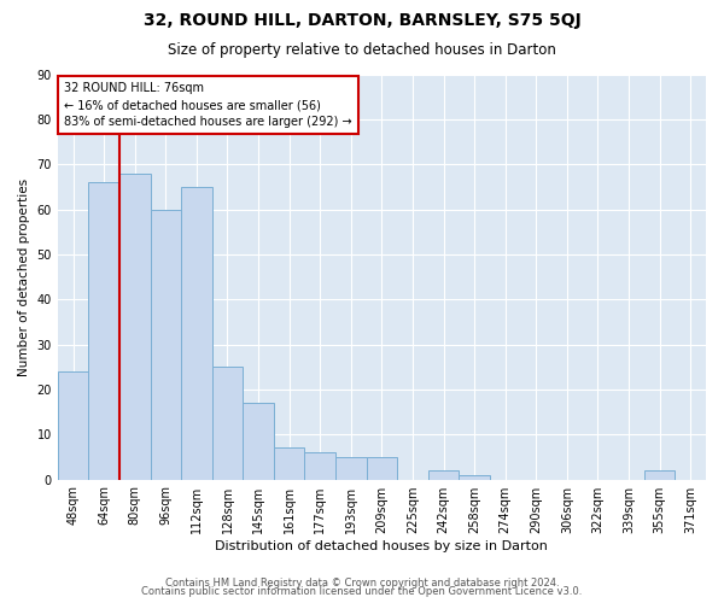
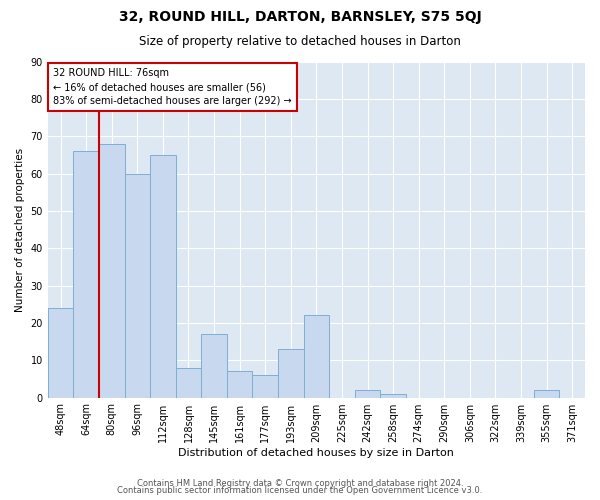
128sqm: 25 -> 8
193sqm: 5 -> 13
209sqm: 5 -> 22
